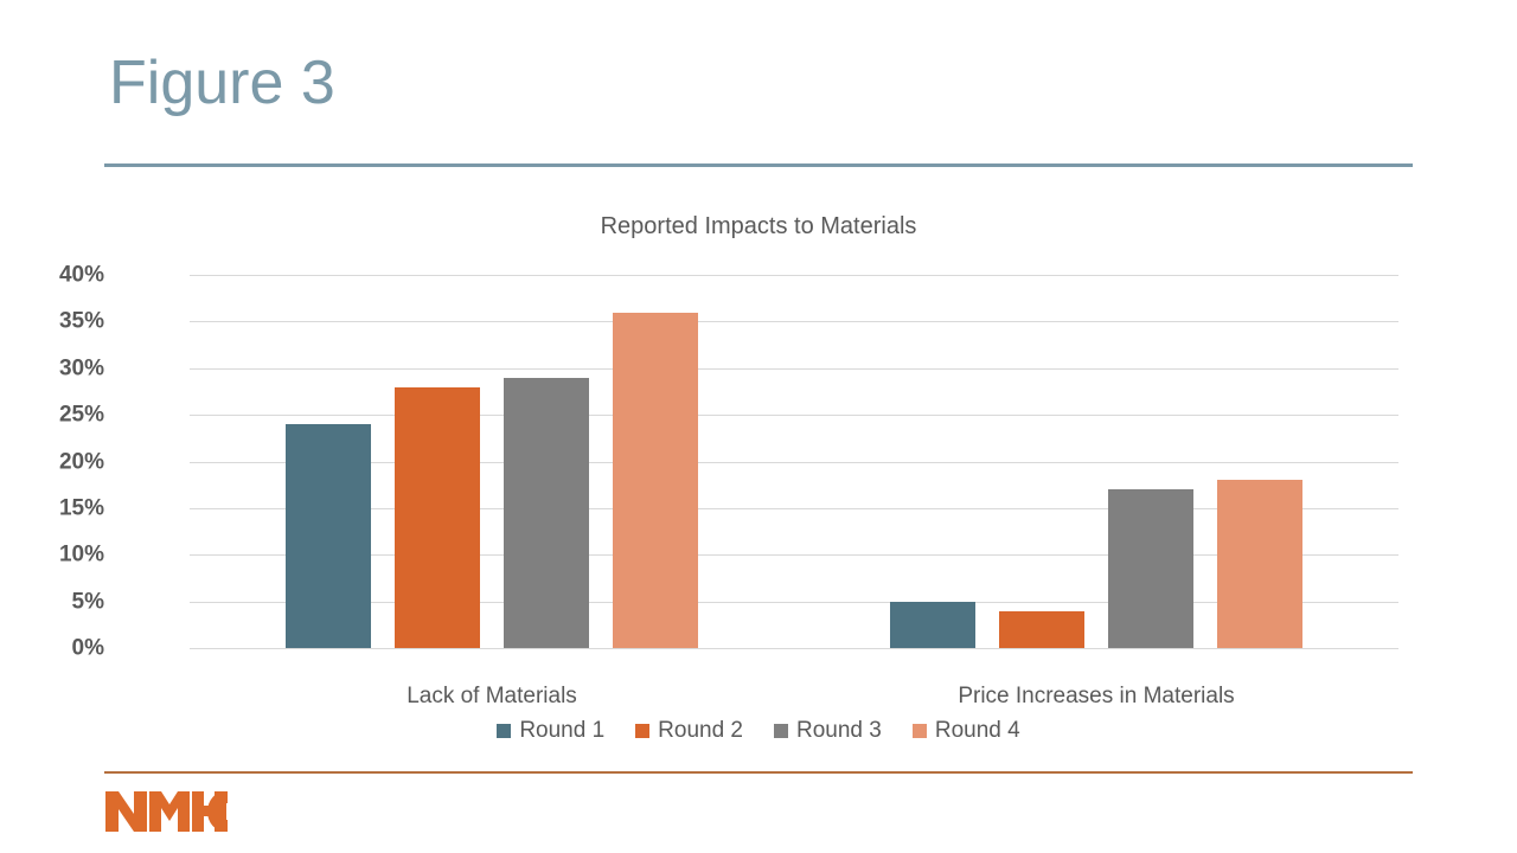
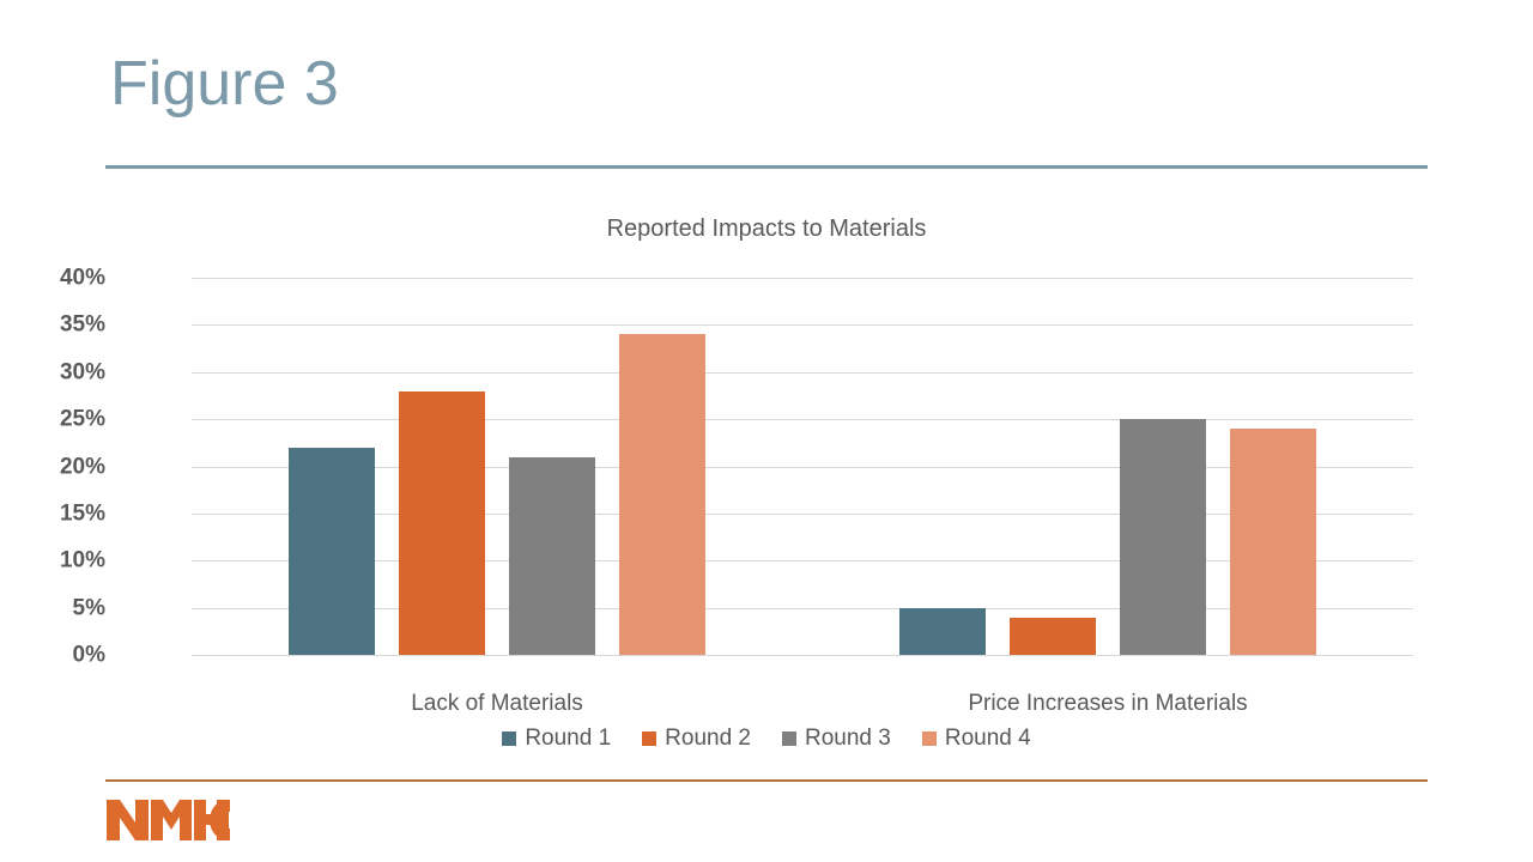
Round 1/Lack of Materials: 24% -> 22%
Round 3/Lack of Materials: 29% -> 21%
Round 4/Lack of Materials: 36% -> 34%
Round 3/Price Increases in Materials: 17% -> 25%
Round 4/Price Increases in Materials: 18% -> 24%
